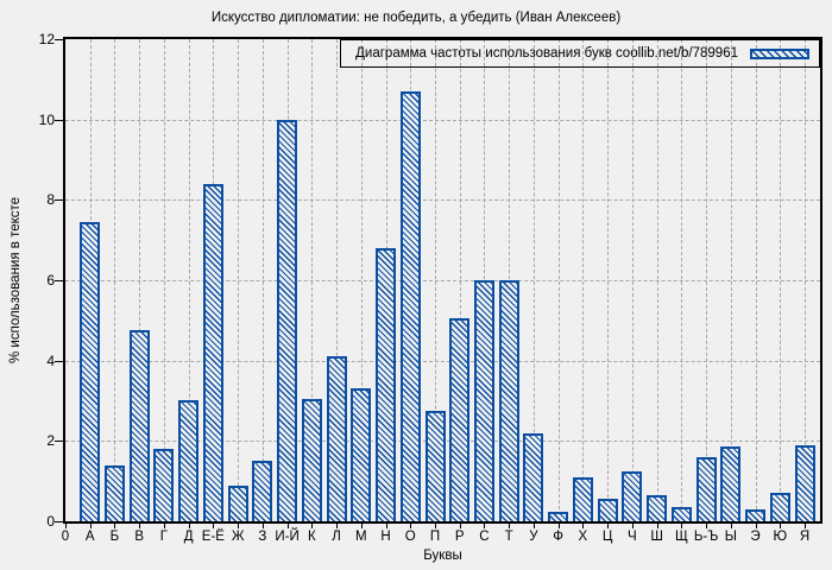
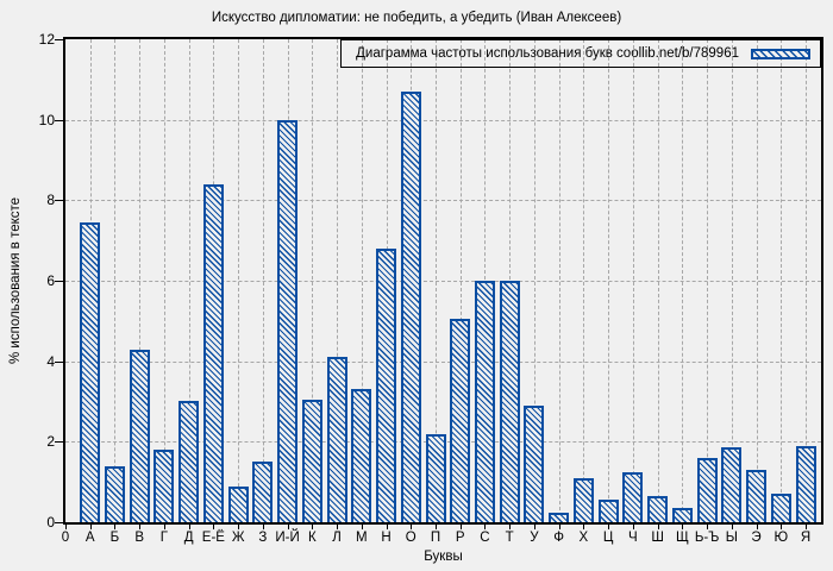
В: 4.8 -> 4.3
П: 2.8 -> 2.2
У: 2.2 -> 2.9
Э: 0.3 -> 1.3
